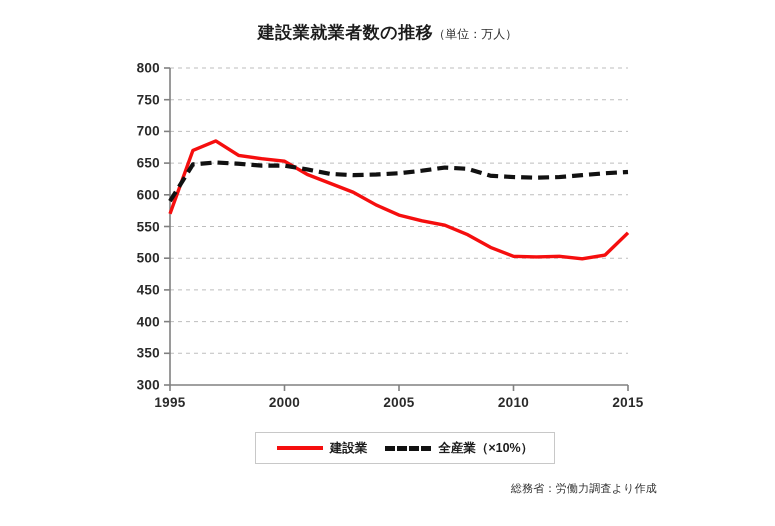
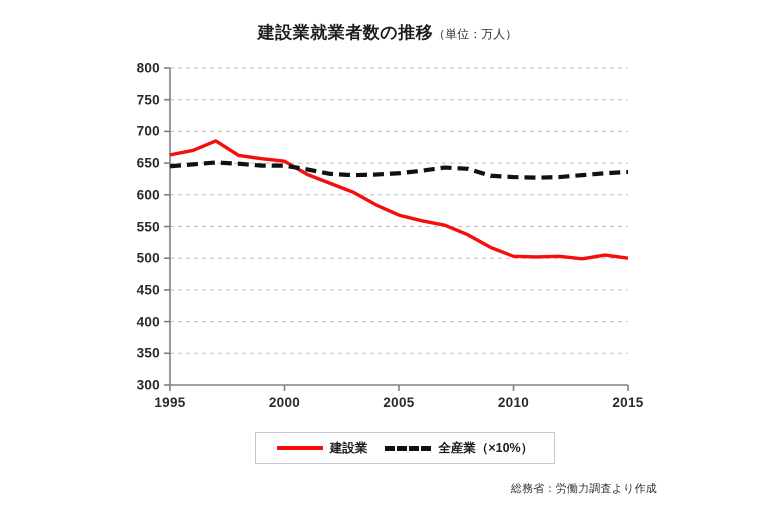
建設業/1995: 570 -> 660
全産業（×10%）/1995: 590 -> 640
建設業/2015: 540 -> 500
